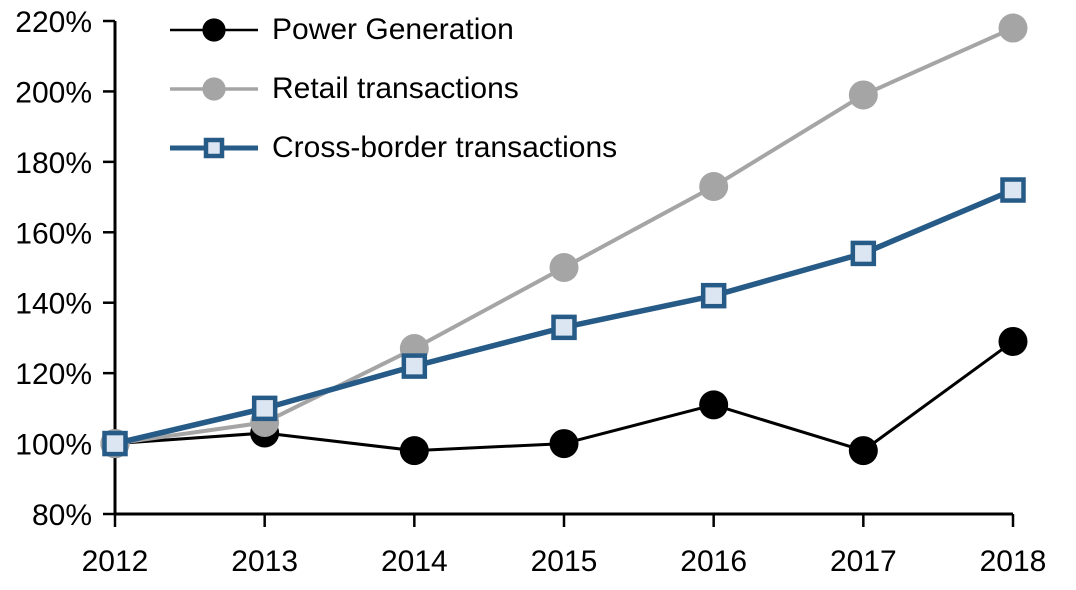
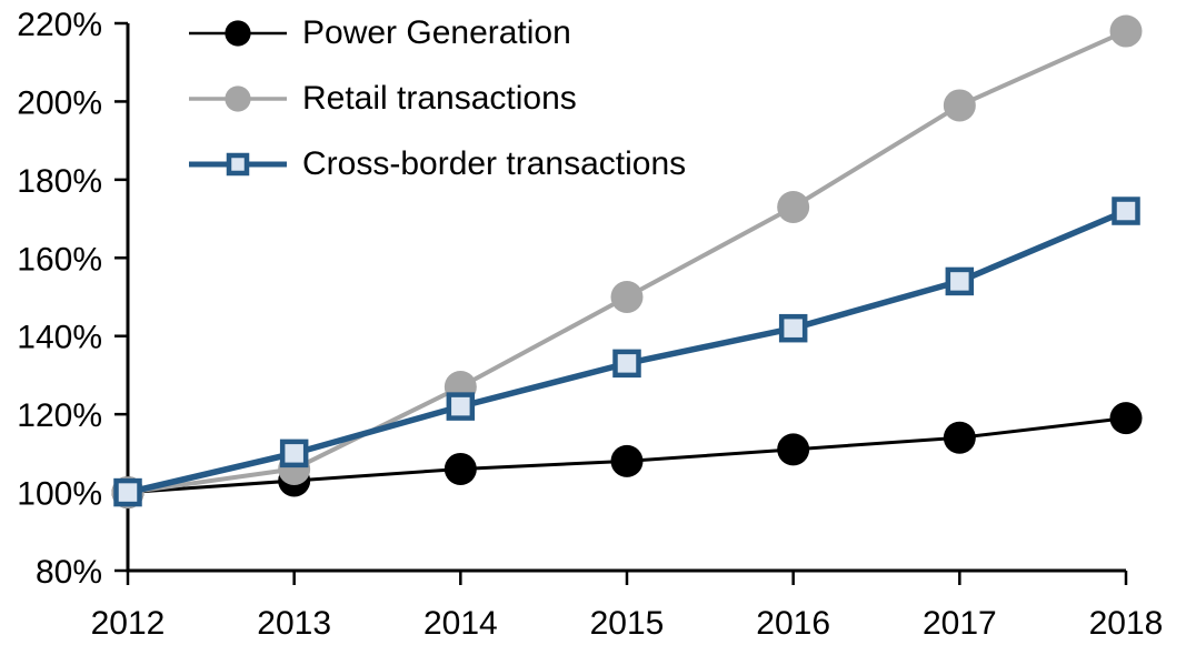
Power Generation/2014: 98% -> 106%
Power Generation/2015: 100% -> 108%
Power Generation/2017: 98% -> 114%
Power Generation/2018: 129% -> 119%
